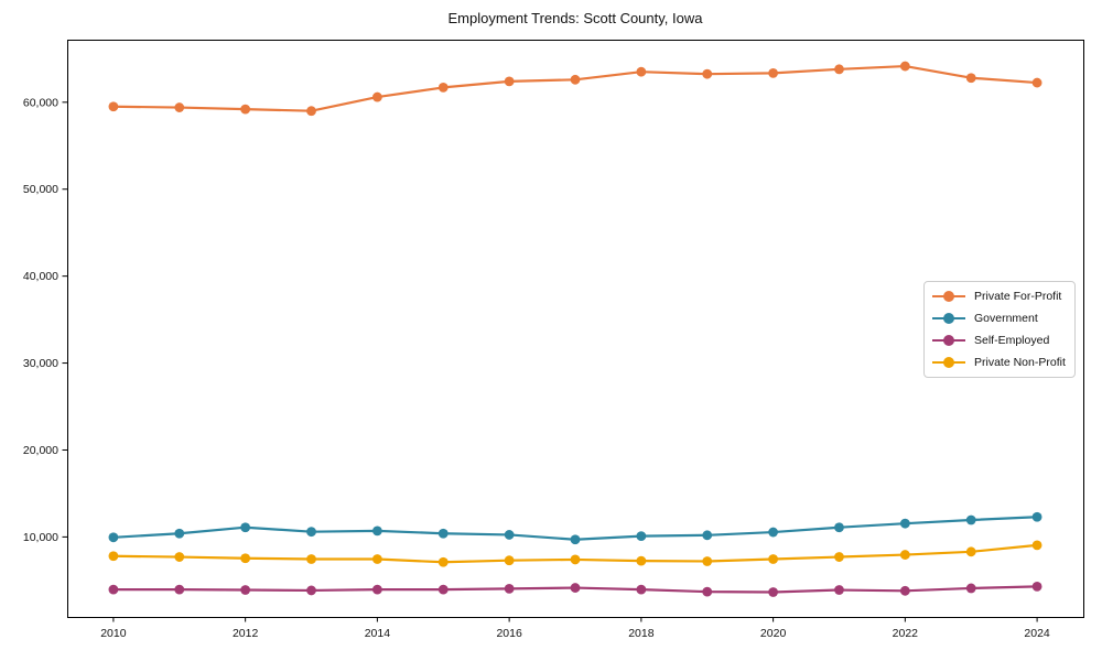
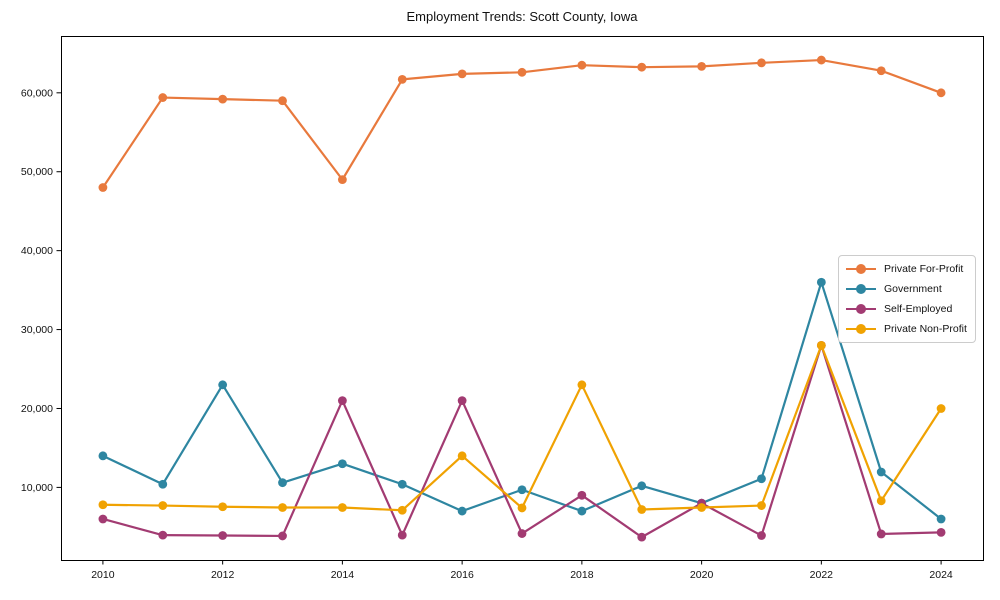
Private For-Profit/2010: 60000 -> 48000
Government/2010: 10000 -> 14000
Self-Employed/2010: 4000 -> 6000
Government/2012: 11000 -> 23000
Private For-Profit/2014: 61000 -> 49000
Government/2014: 11000 -> 13000
Self-Employed/2014: 4000 -> 21000
Government/2016: 10000 -> 7000
Self-Employed/2016: 4000 -> 21000
Private Non-Profit/2016: 7000 -> 14000
Government/2018: 10000 -> 7000
Self-Employed/2018: 4000 -> 9000
Private Non-Profit/2018: 7000 -> 23000
Government/2020: 11000 -> 8000
Self-Employed/2020: 4000 -> 8000
Government/2022: 12000 -> 36000
Self-Employed/2022: 4000 -> 28000
Private Non-Profit/2022: 8000 -> 28000
Private For-Profit/2024: 62000 -> 60000
Government/2024: 12000 -> 6000
Private Non-Profit/2024: 9000 -> 20000
